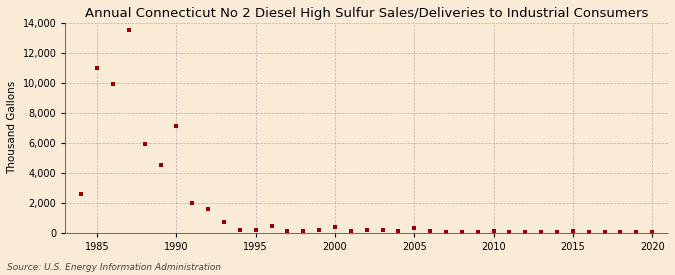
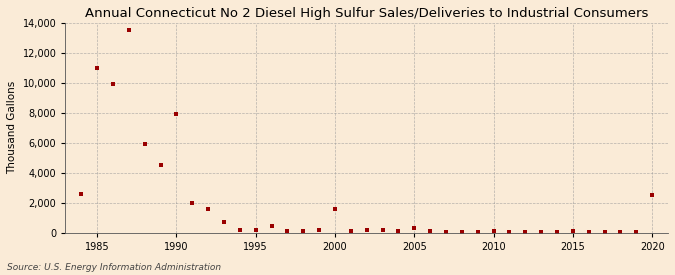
1990: 7,100 -> 7,900
2000: 400 -> 1,600
2020: 0 -> 2,500
